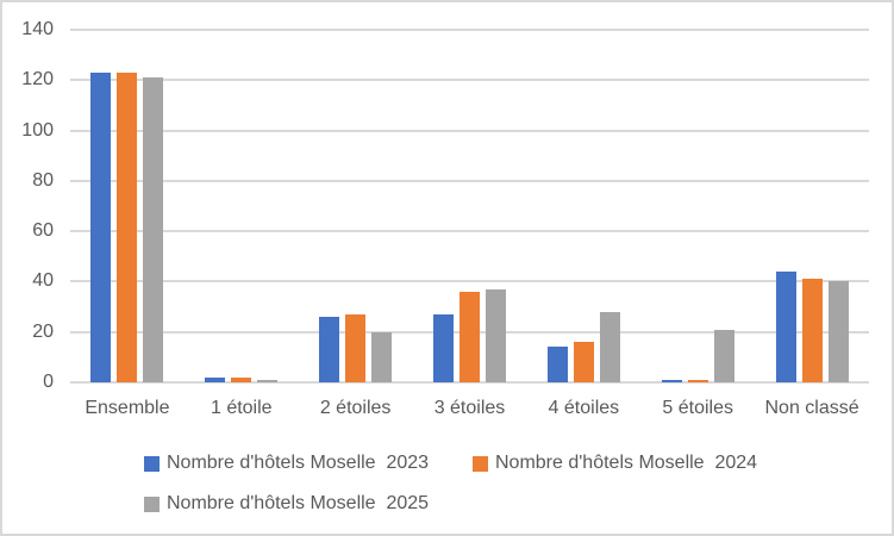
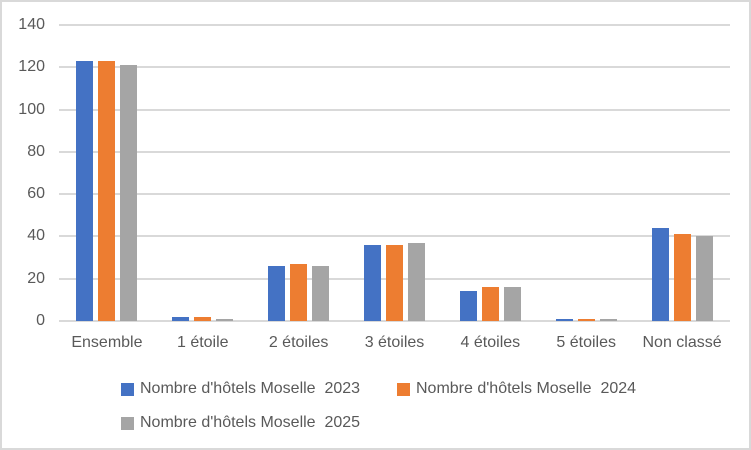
Nombre d'hôtels Moselle 2025/2 étoiles: 20 -> 26
Nombre d'hôtels Moselle 2023/3 étoiles: 27 -> 36
Nombre d'hôtels Moselle 2025/4 étoiles: 28 -> 16
Nombre d'hôtels Moselle 2025/5 étoiles: 21 -> 1
